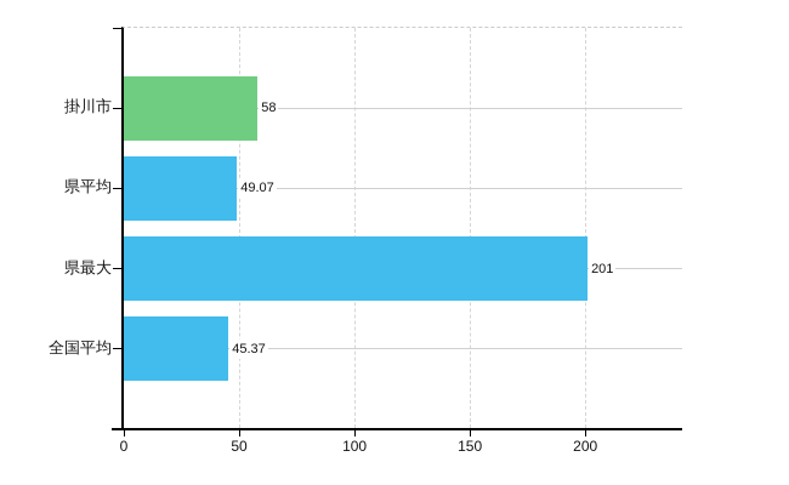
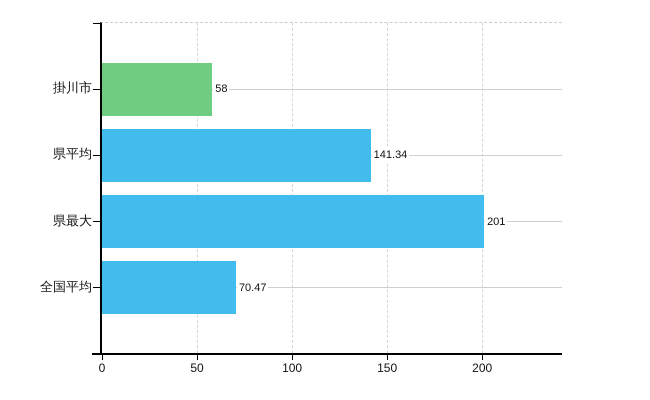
県平均: 49.07 -> 141.34
全国平均: 45.37 -> 70.47
